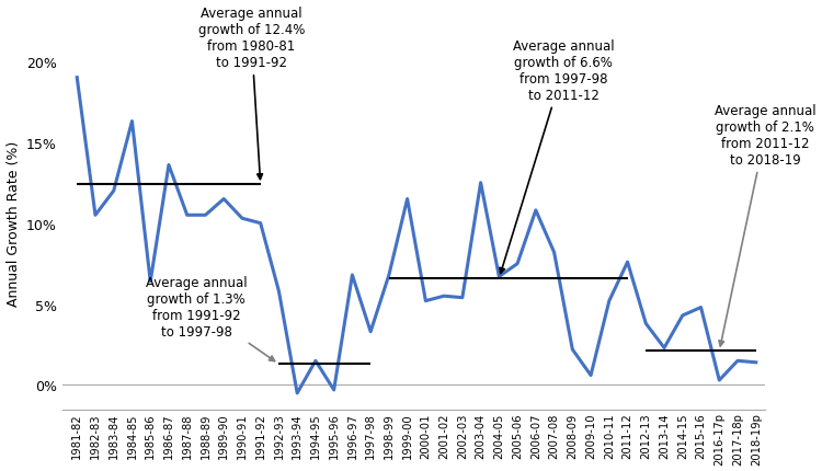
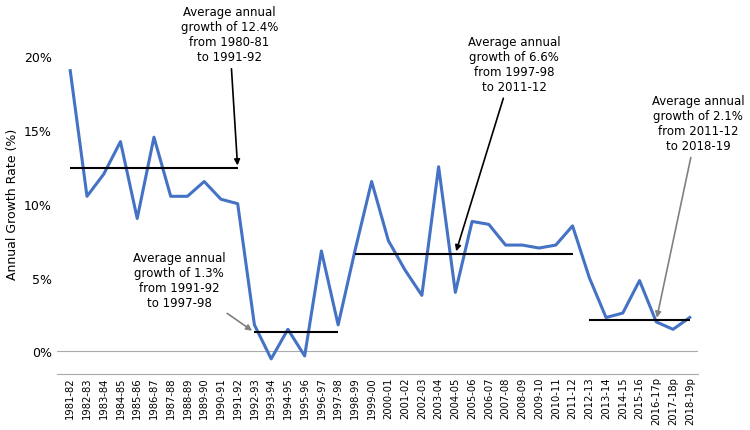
1984-85: 16.3% -> 14.2%
1985-86: 6.4% -> 9.0%
1986-87: 13.6% -> 14.5%
1992-93: 5.8% -> 1.8%
1997-98: 3.3% -> 1.8%
2000-01: 5.2% -> 7.5%
2002-03: 5.4% -> 3.8%
2004-05: 6.7% -> 4.0%
2005-06: 7.5% -> 8.8%
2006-07: 10.8% -> 8.6%
2007-08: 8.2% -> 7.2%
2008-09: 2.2% -> 7.2%
2009-10: 0.6% -> 7.0%
2010-11: 5.2% -> 7.2%
2011-12: 7.6% -> 8.5%
2012-13: 3.8% -> 5.0%
2014-15: 4.3% -> 2.6%
2016-17p: 0.3% -> 2.0%
2018-19p: 1.4% -> 2.3%
